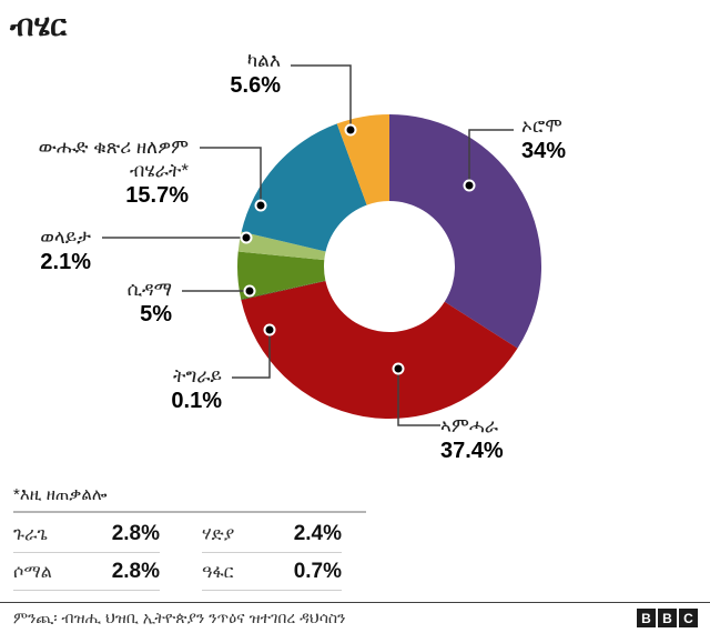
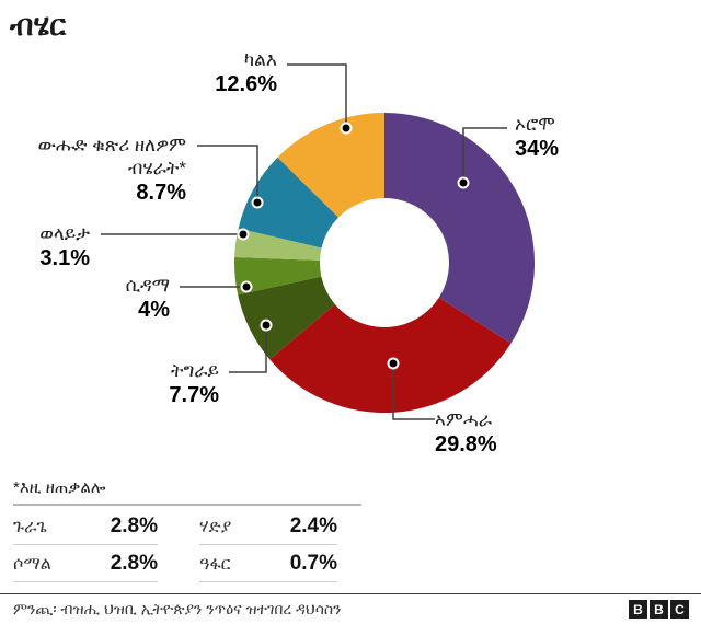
ኣምሓራ: 37.4% -> 29.8%
ትግራይ: 0.1% -> 7.7%
ሲዳማ: 5% -> 4%
ወላይታ: 2.1% -> 3.1%
ውሑድ ቁጽሪ ዘለዎም ብሄራት*: 15.7% -> 8.7%
ካልእ: 5.6% -> 12.6%
